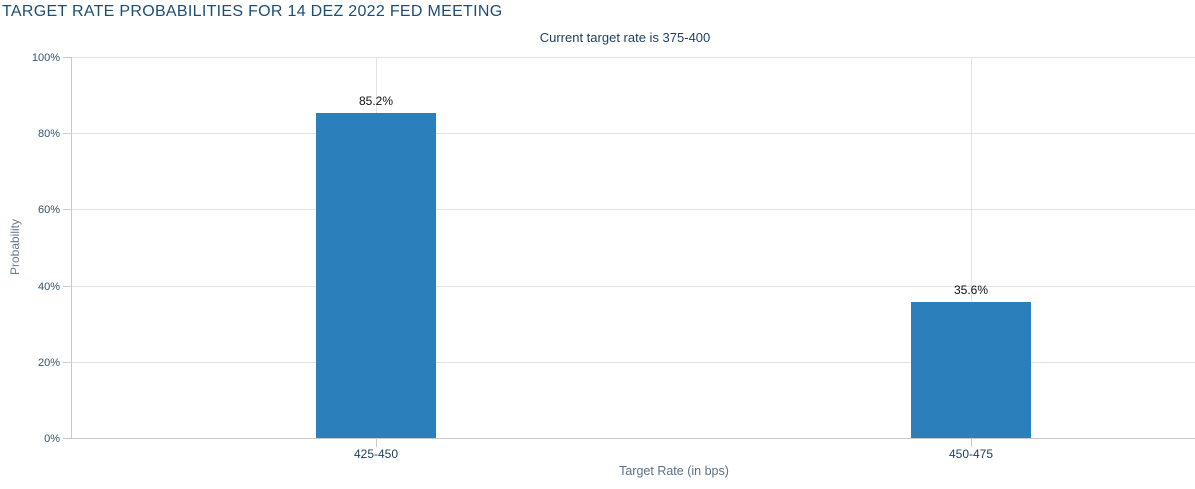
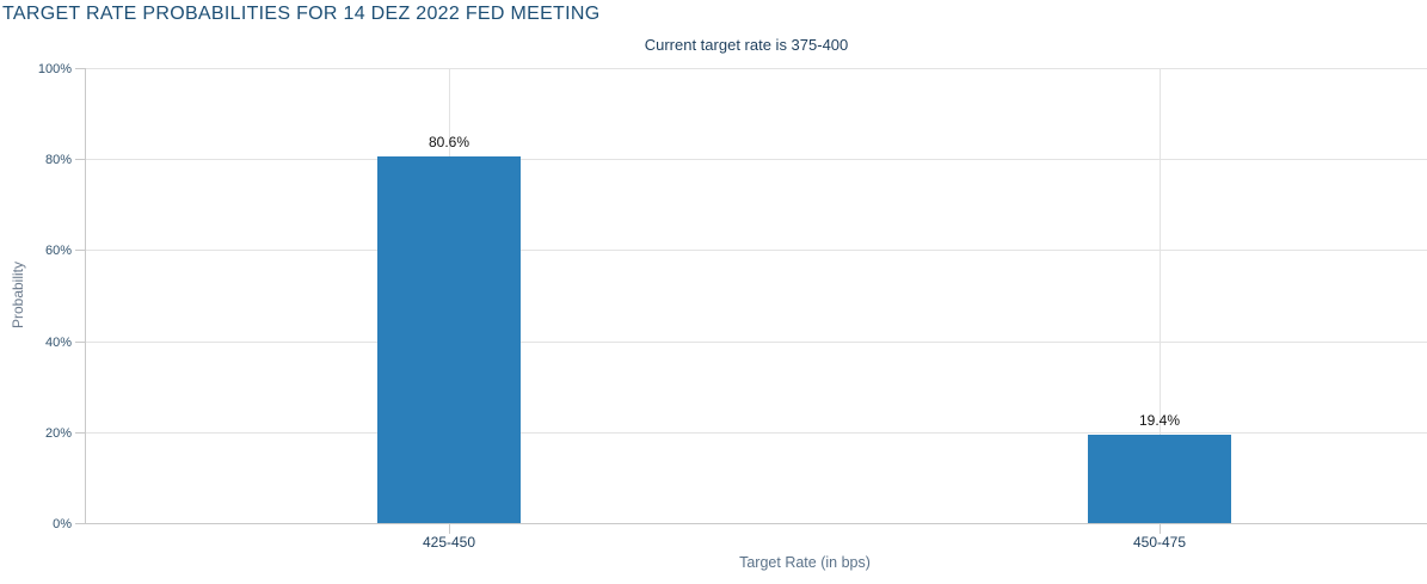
425-450: 85.2% -> 80.6%
450-475: 35.6% -> 19.4%
